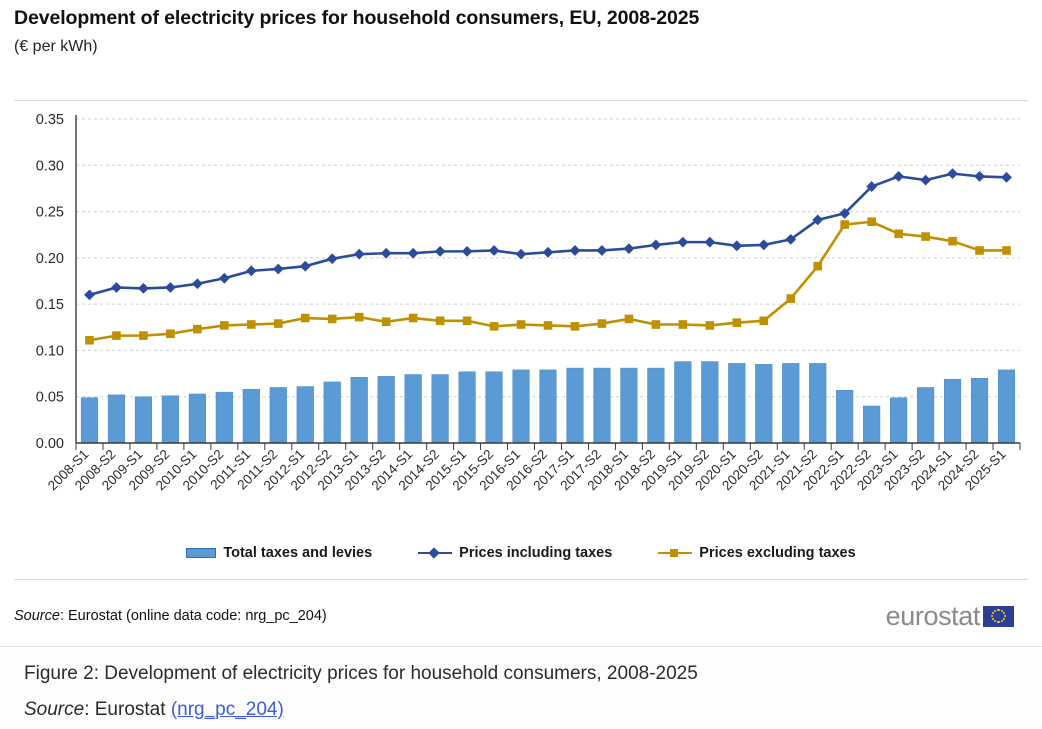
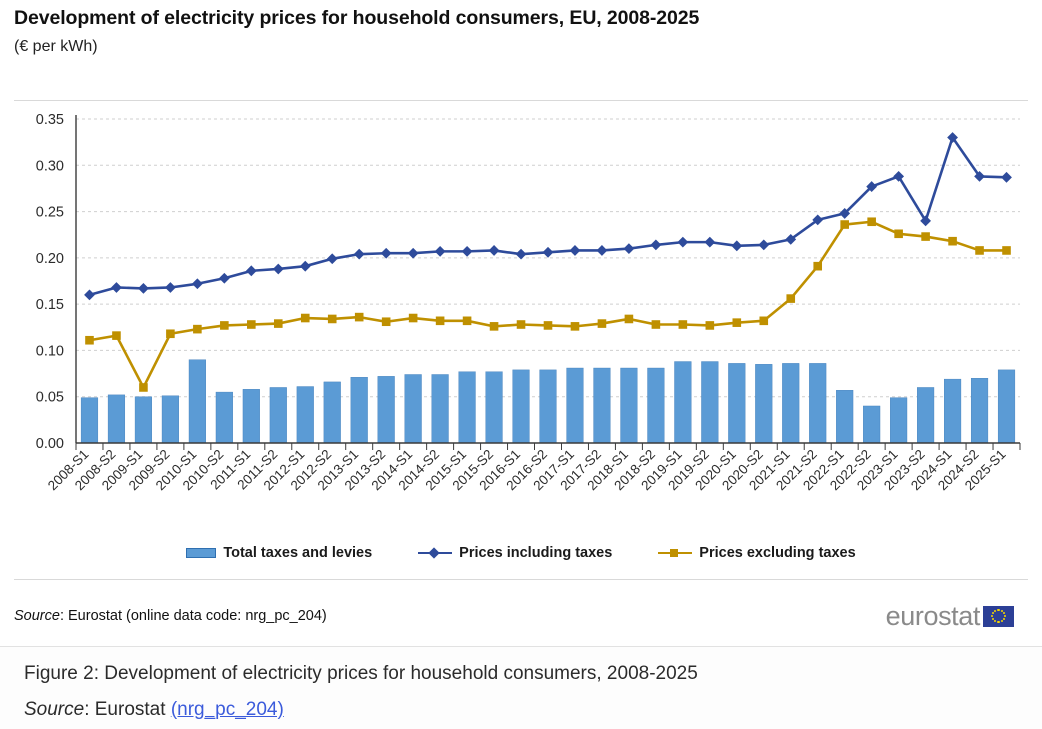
Prices excluding taxes/2009-S1: 0.12 -> 0.06
Total taxes and levies/2010-S1: 0.05 -> 0.09
Prices including taxes/2023-S2: 0.28 -> 0.24
Prices including taxes/2024-S1: 0.29 -> 0.33
